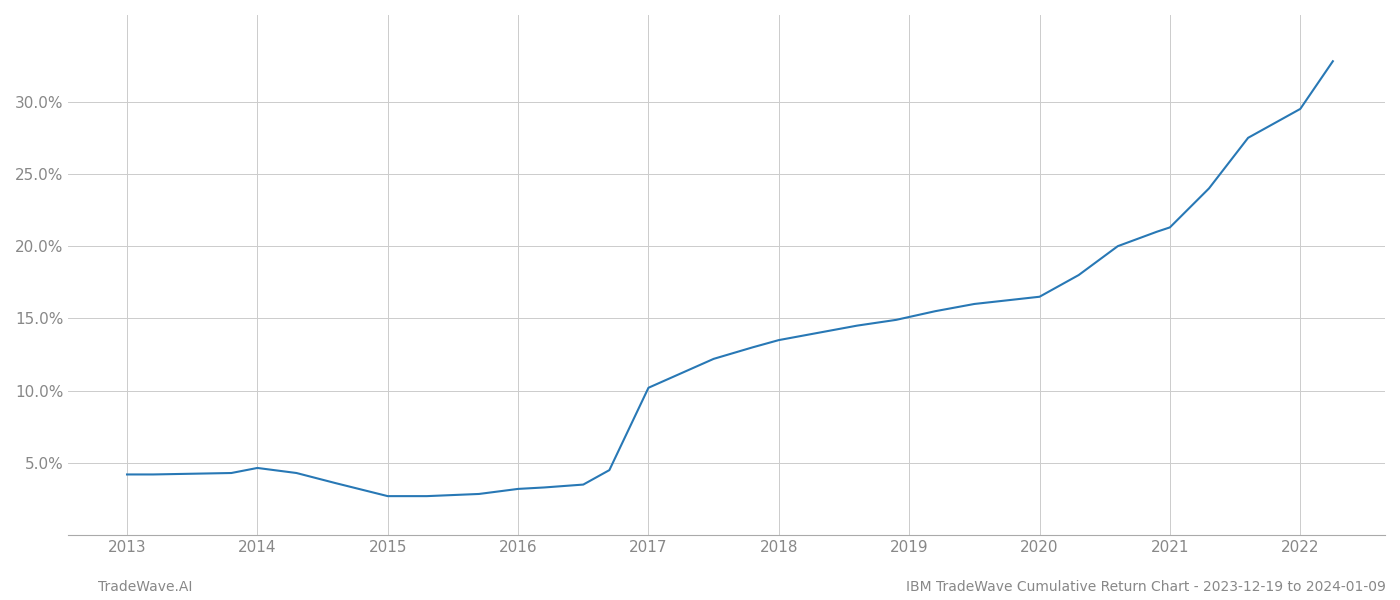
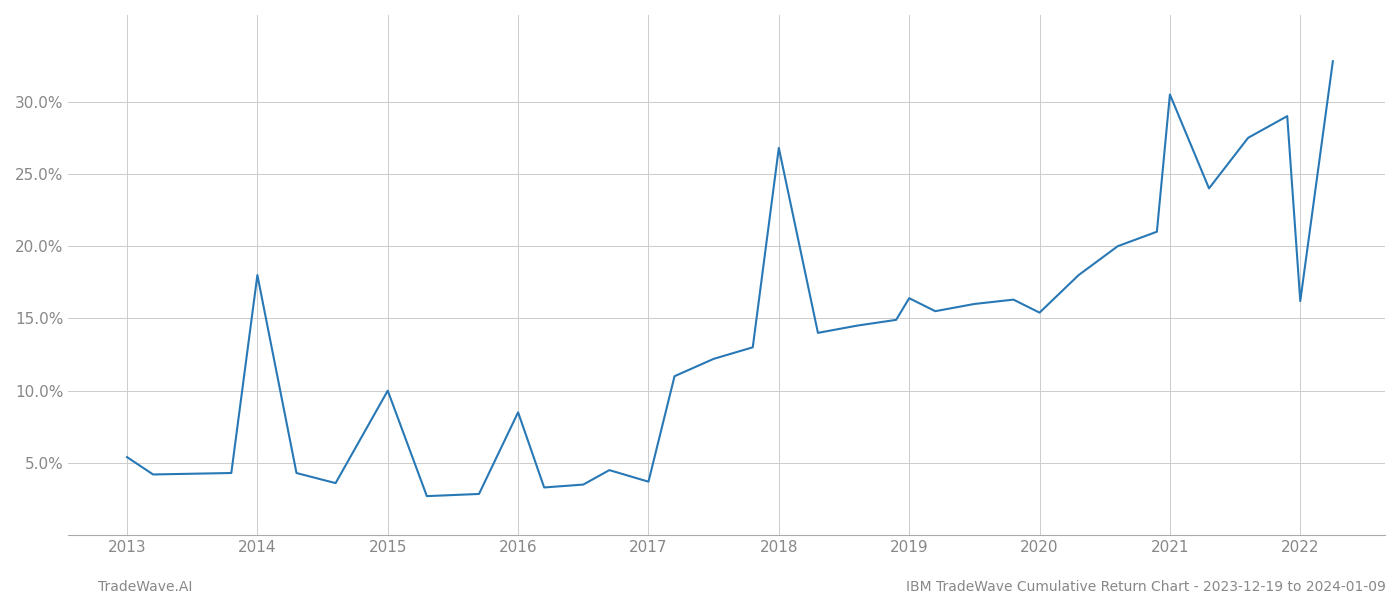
2013: 4.2% -> 5.4%
2014: 4.7% -> 18.0%
2015: 2.7% -> 10.0%
2016: 3.2% -> 8.5%
2017: 10.2% -> 3.7%
2018: 13.5% -> 26.8%
2019: 15.1% -> 16.4%
2020: 16.5% -> 15.4%
2021: 21.3% -> 30.5%
2022: 29.5% -> 16.2%
